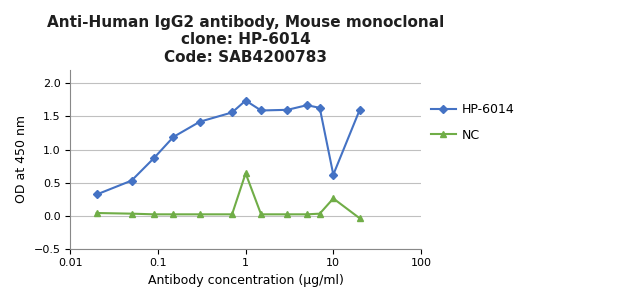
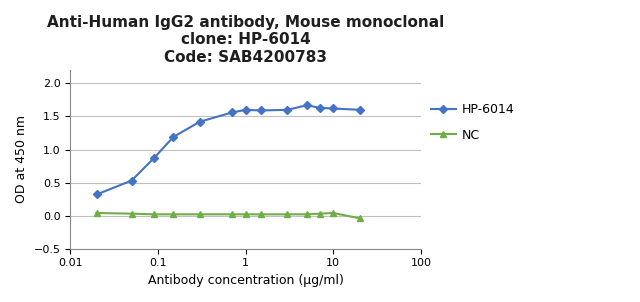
HP-6014/1: 1.74 -> 1.60
NC/1: 0.64 -> 0.02
HP-6014/10: 0.62 -> 1.62
NC/10: 0.26 -> 0.04
